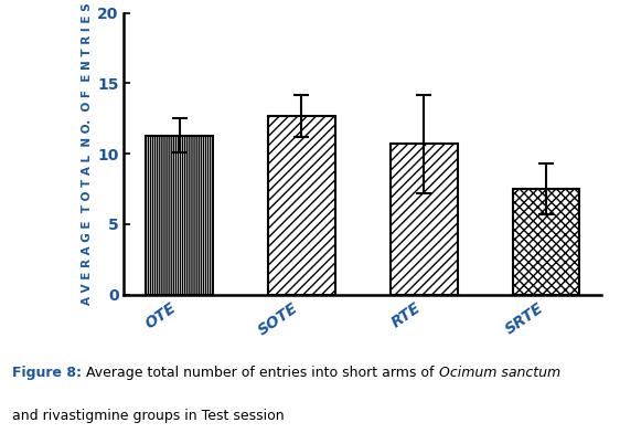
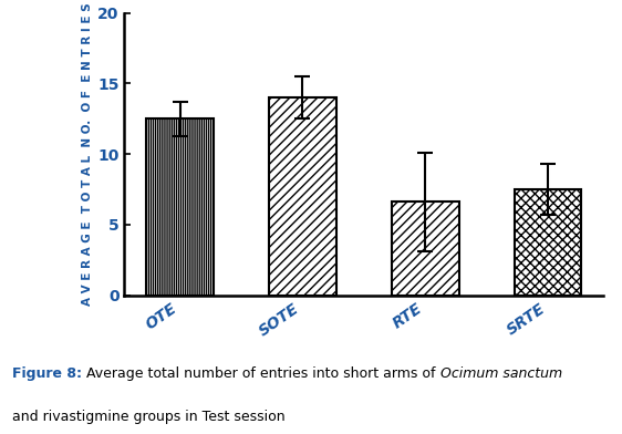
OTE: 11.3 -> 12.5
SOTE: 12.7 -> 14.0
RTE: 10.7 -> 6.6
